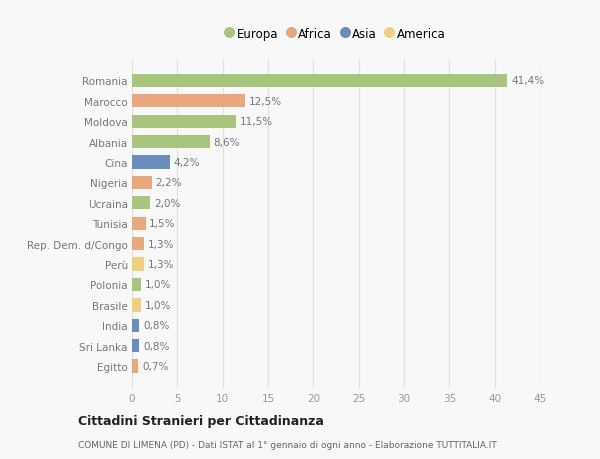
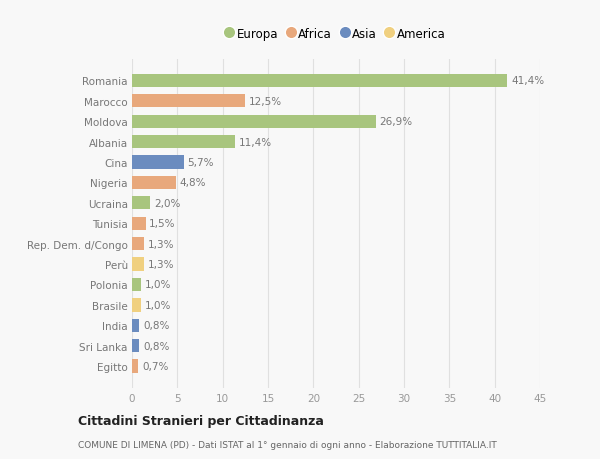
Moldova: 11,5% -> 26,9%
Albania: 8,6% -> 11,4%
Cina: 4,2% -> 5,7%
Nigeria: 2,2% -> 4,8%
